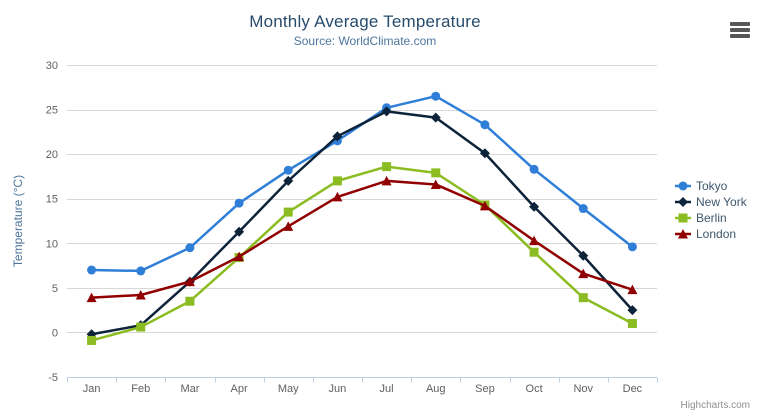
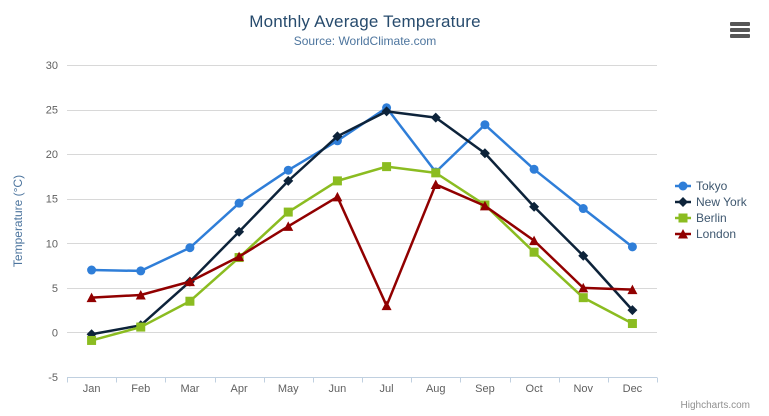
London/Jul: 17 -> 3
Tokyo/Aug: 26 -> 18
London/Nov: 7 -> 5
